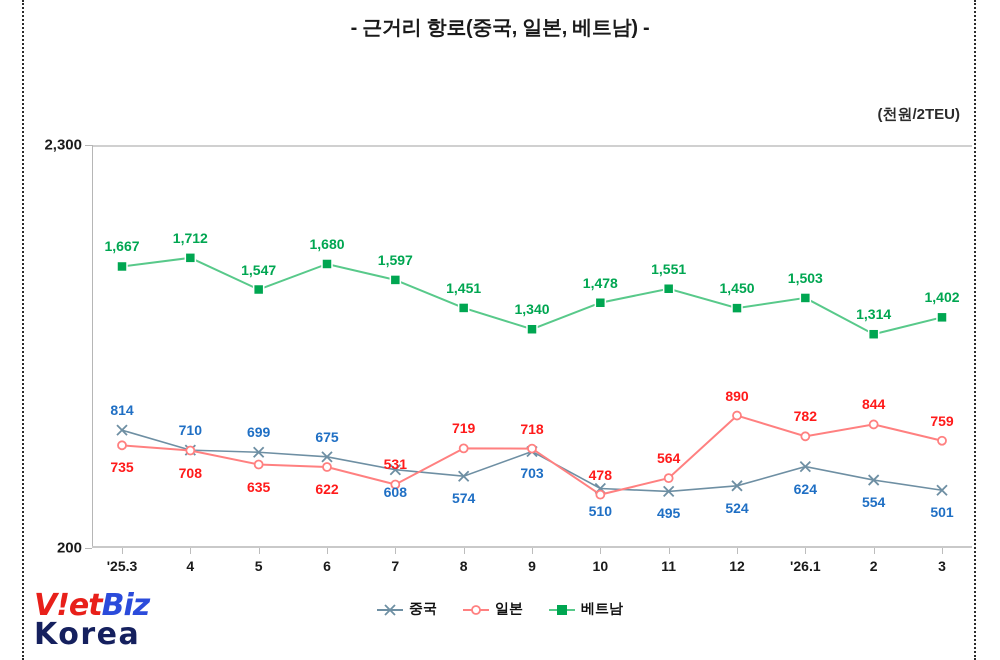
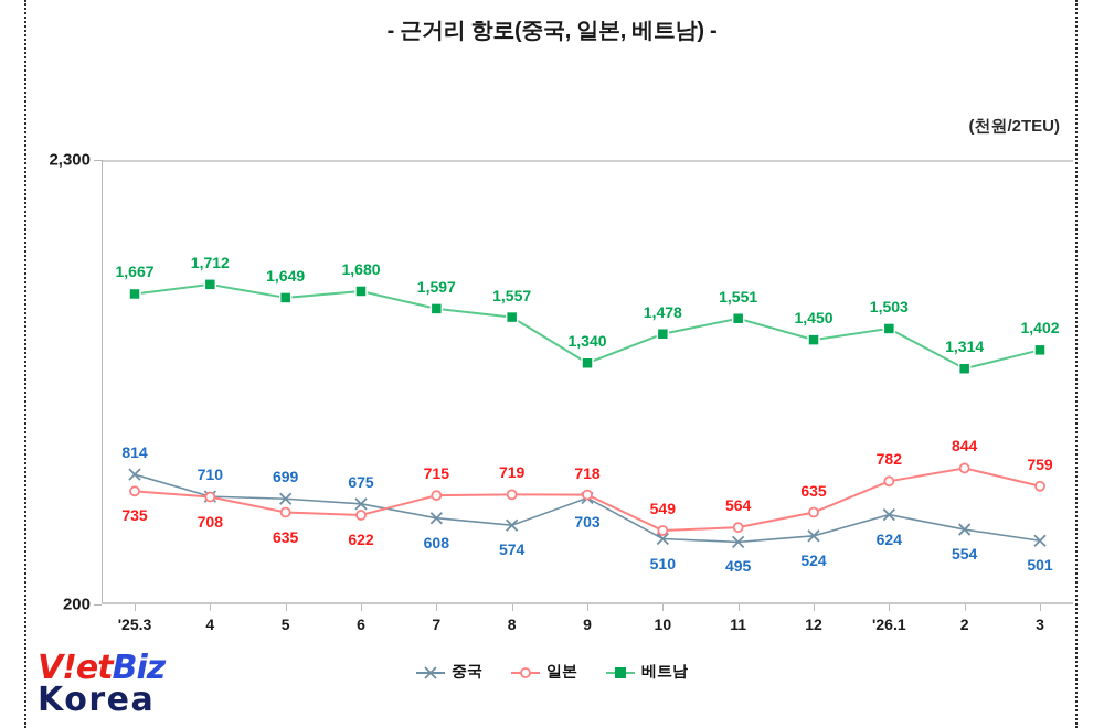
베트남/5: 1,547 -> 1,649
일본/7: 531 -> 715
베트남/8: 1,451 -> 1,557
일본/10: 478 -> 549
일본/12: 890 -> 635
